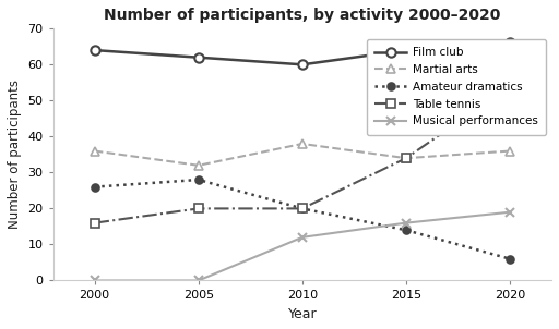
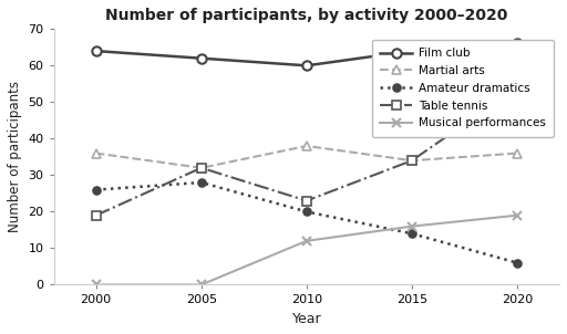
Table tennis/2000: 16 -> 19
Table tennis/2005: 20 -> 32
Table tennis/2010: 20 -> 23
